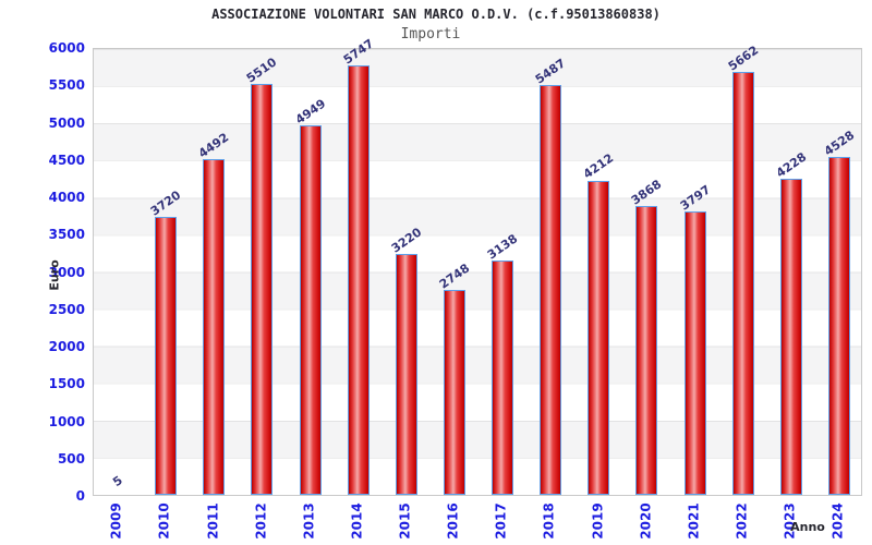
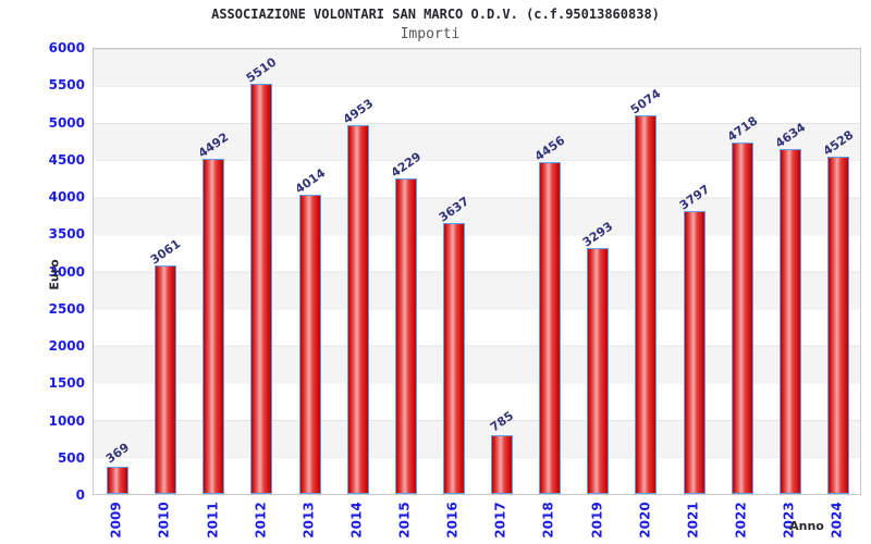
2009: 5 -> 369
2010: 3720 -> 3061
2013: 4949 -> 4014
2014: 5747 -> 4953
2015: 3220 -> 4229
2016: 2748 -> 3637
2017: 3138 -> 785
2018: 5487 -> 4456
2019: 4212 -> 3293
2020: 3868 -> 5074
2022: 5662 -> 4718
2023: 4228 -> 4634
